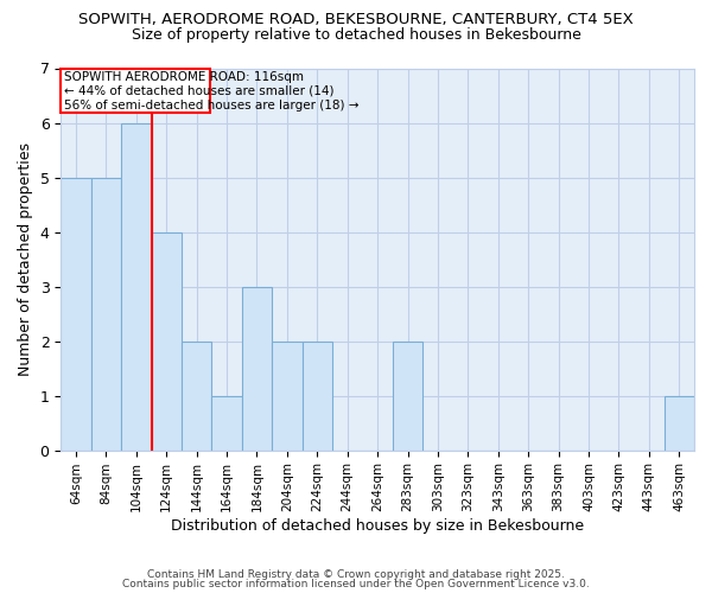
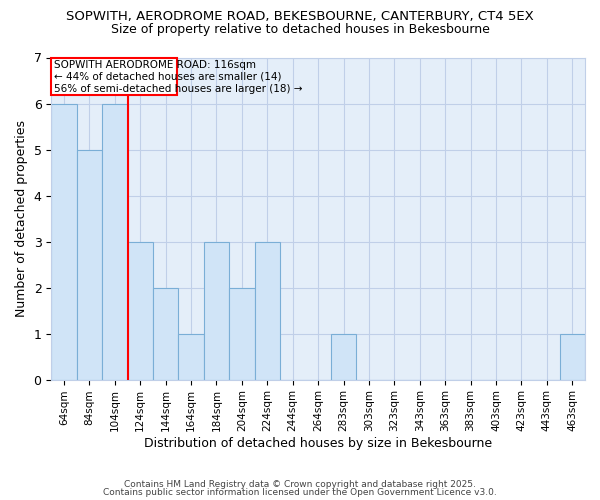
64sqm: 5 -> 6
124sqm: 4 -> 3
224sqm: 2 -> 3
283sqm: 2 -> 1
